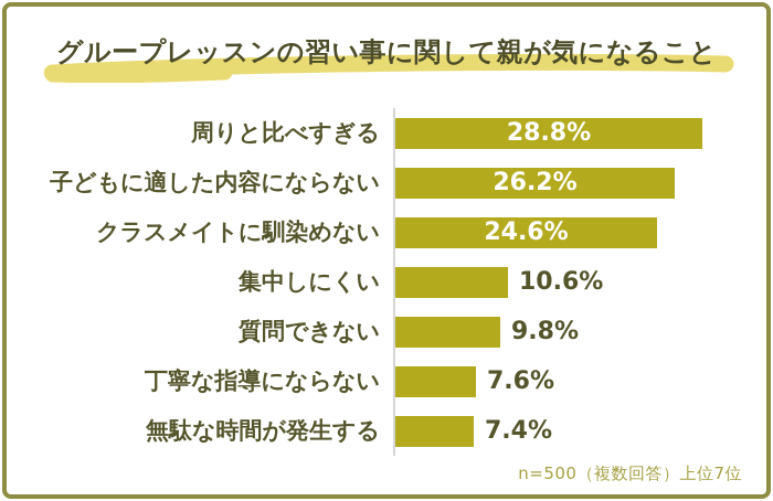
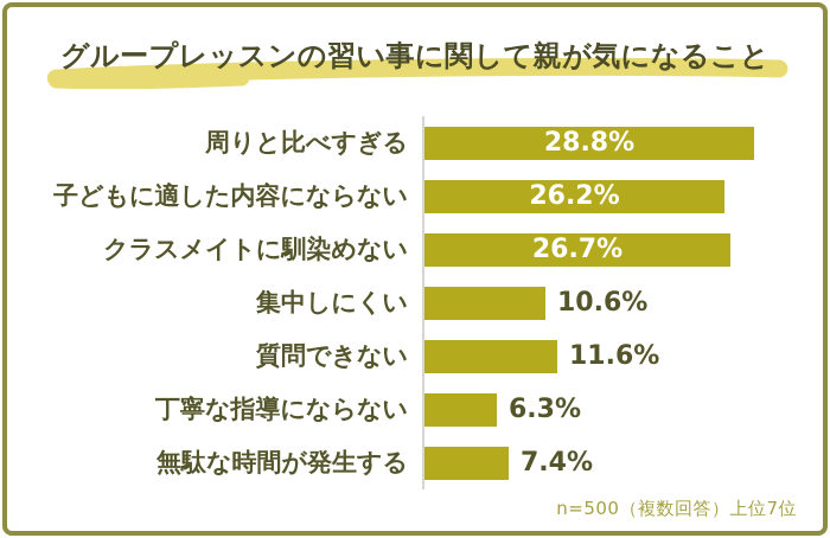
クラスメイトに馴染めない: 24.6% -> 26.7%
質問できない: 9.8% -> 11.6%
丁寧な指導にならない: 7.6% -> 6.3%
